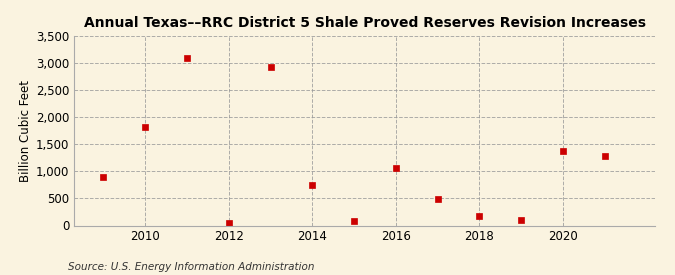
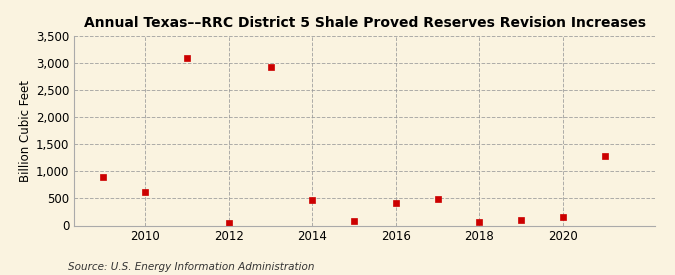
2010: 1,820 -> 620
2014: 740 -> 470
2016: 1,060 -> 420
2018: 180 -> 70
2020: 1,380 -> 160
